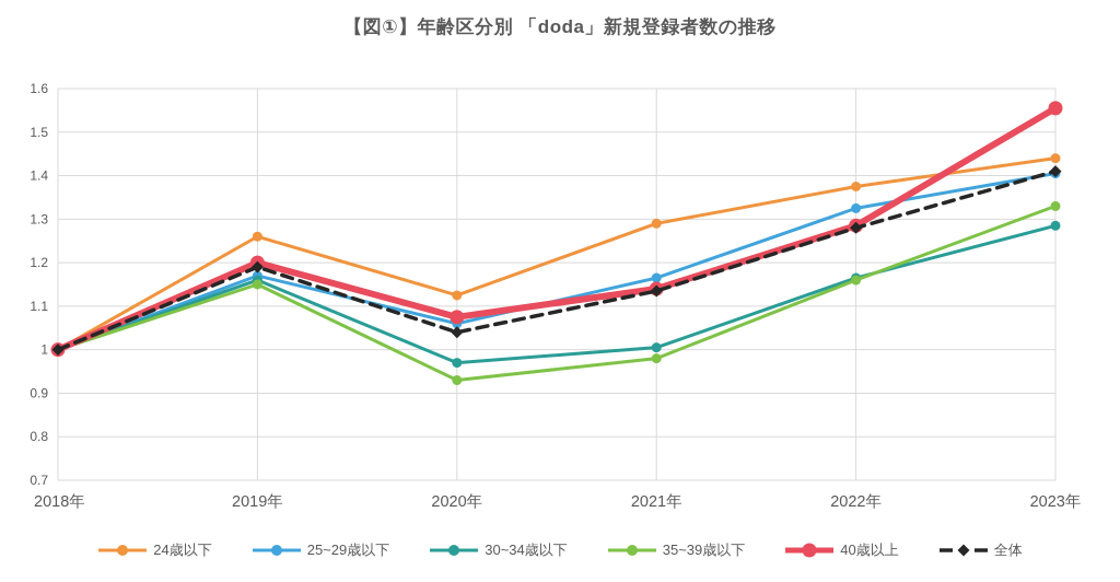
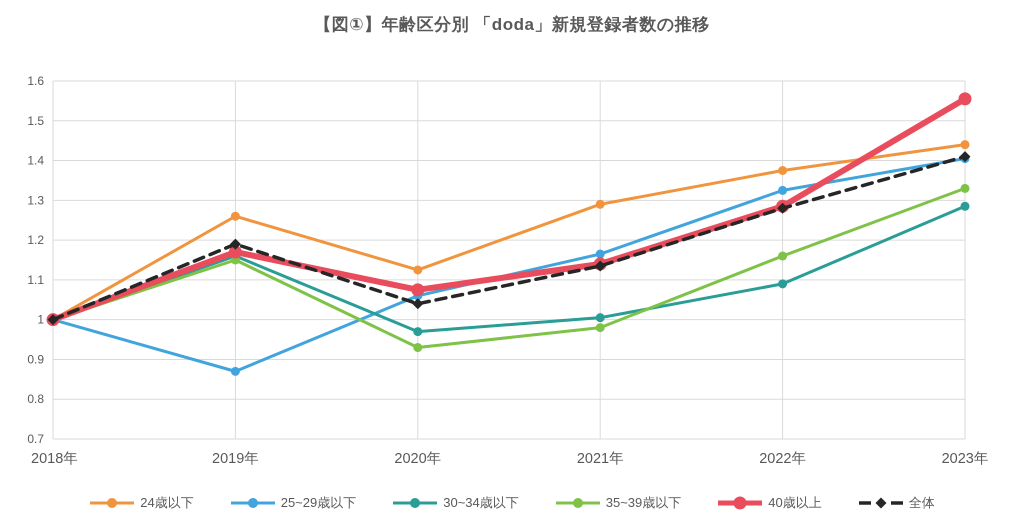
25~29歳以下/2019年: 1.17 -> 0.87
40歳以上/2019年: 1.20 -> 1.17
30~34歳以下/2022年: 1.17 -> 1.09
